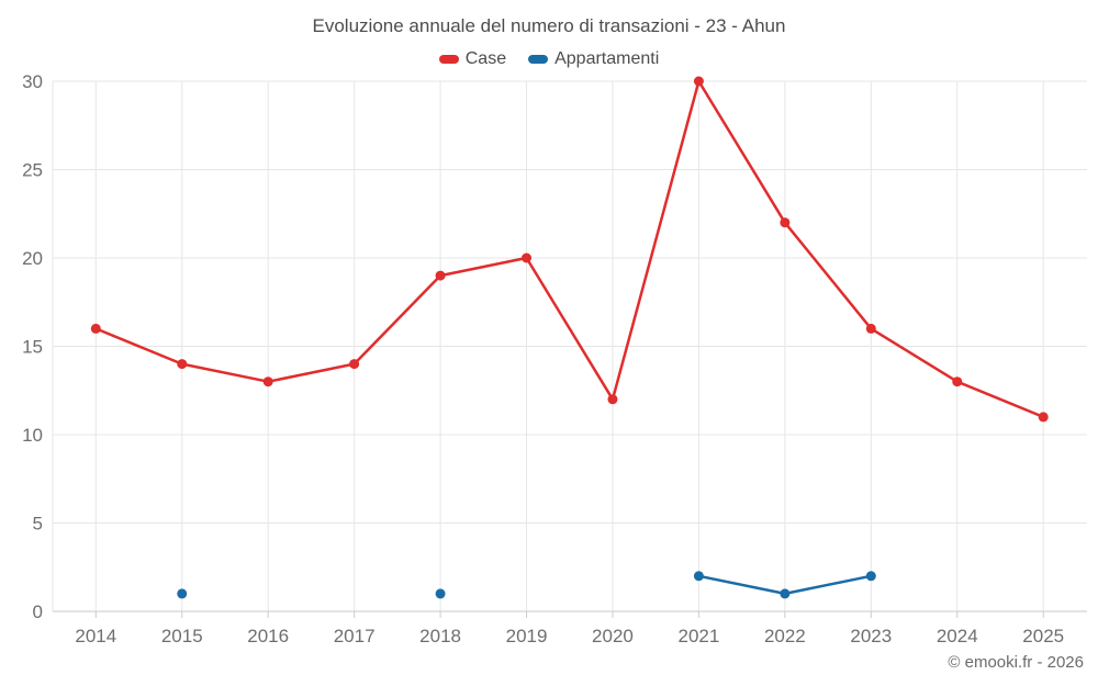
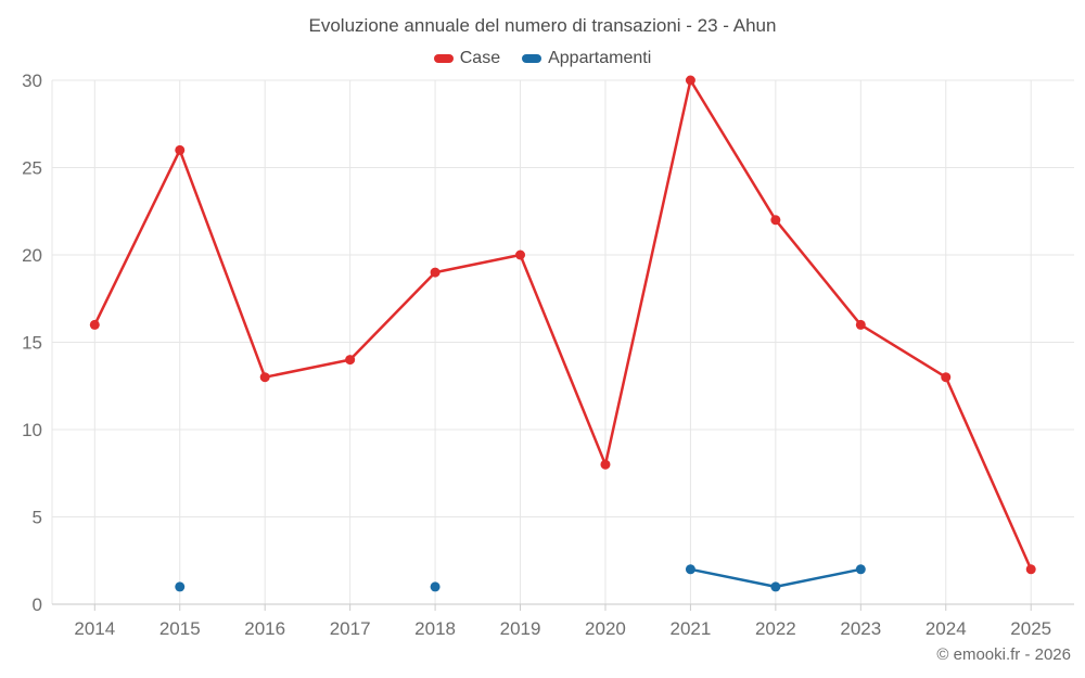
Case/2015: 14 -> 26
Case/2020: 12 -> 8
Case/2025: 11 -> 2
